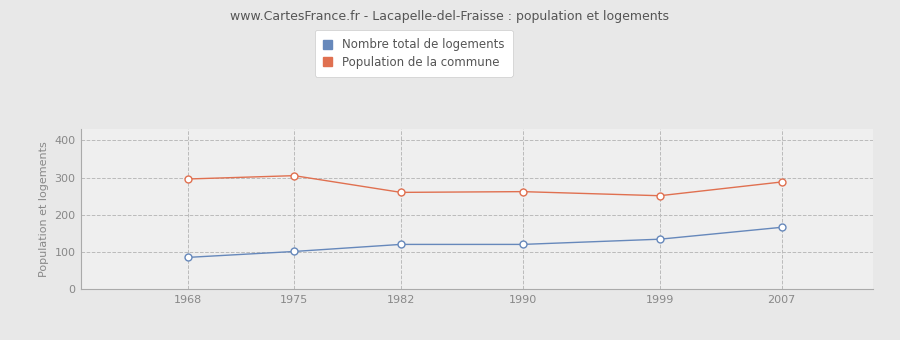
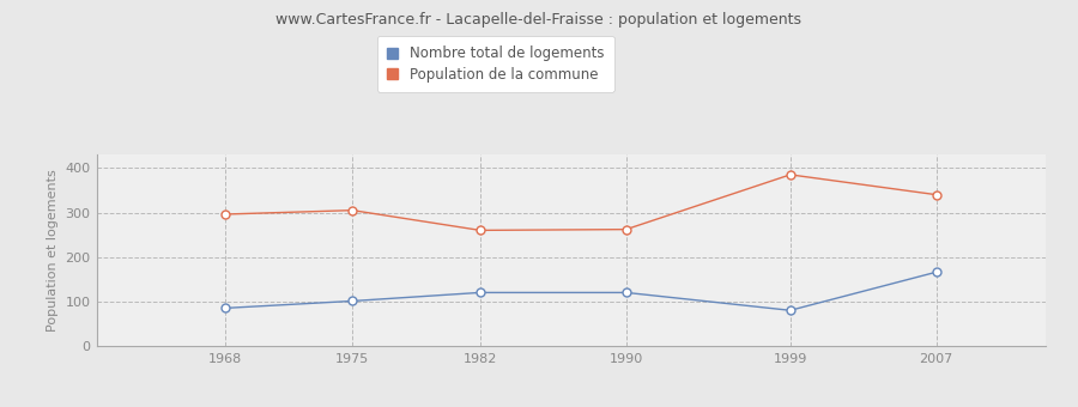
Nombre total de logements/1999: 134 -> 80
Population de la commune/1999: 251 -> 385
Population de la commune/2007: 288 -> 340
